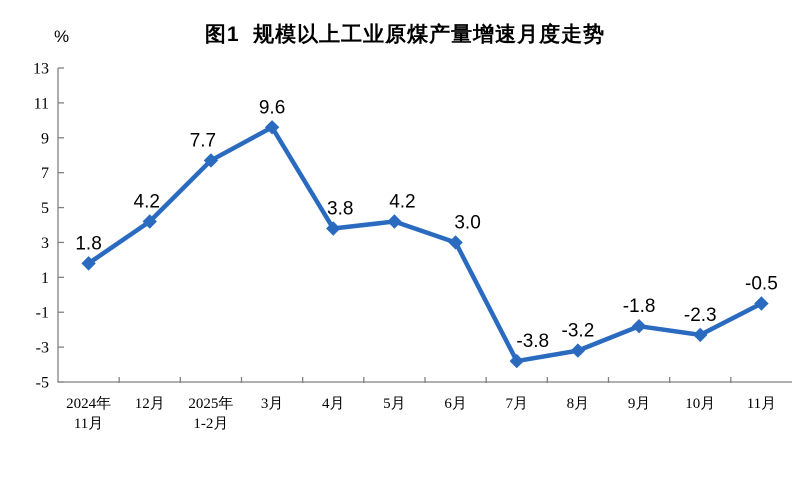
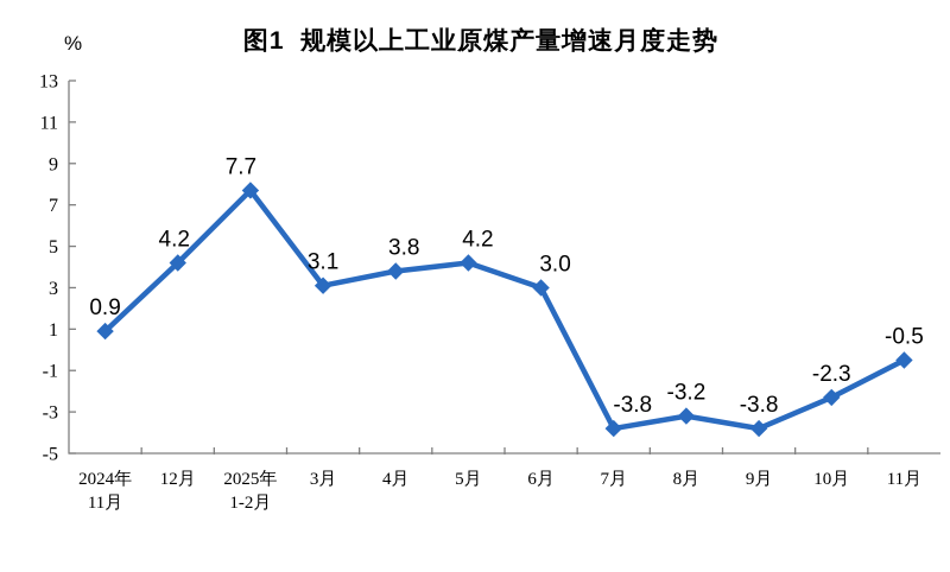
2024年 11月: 1.8 -> 0.9
3月: 9.6 -> 3.1
9月: -1.8 -> -3.8
